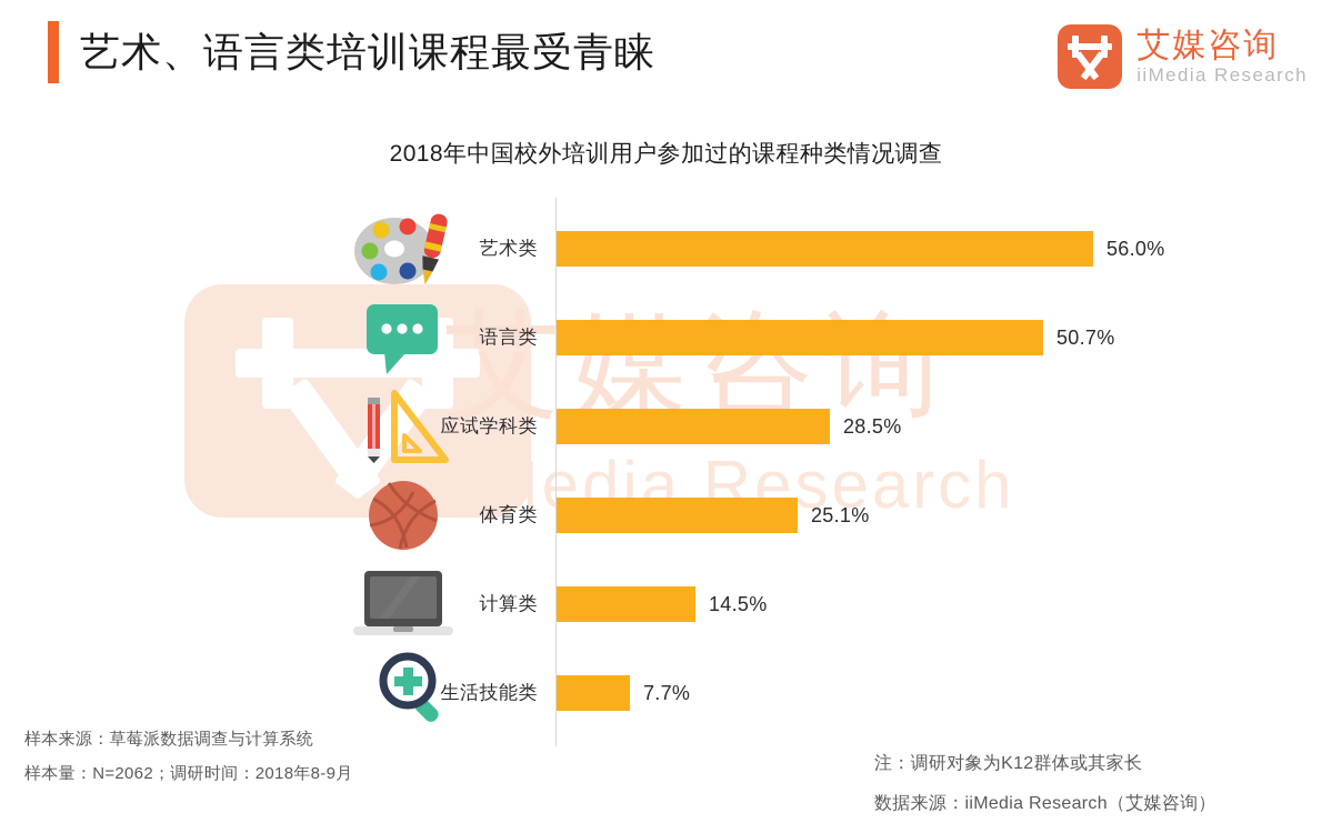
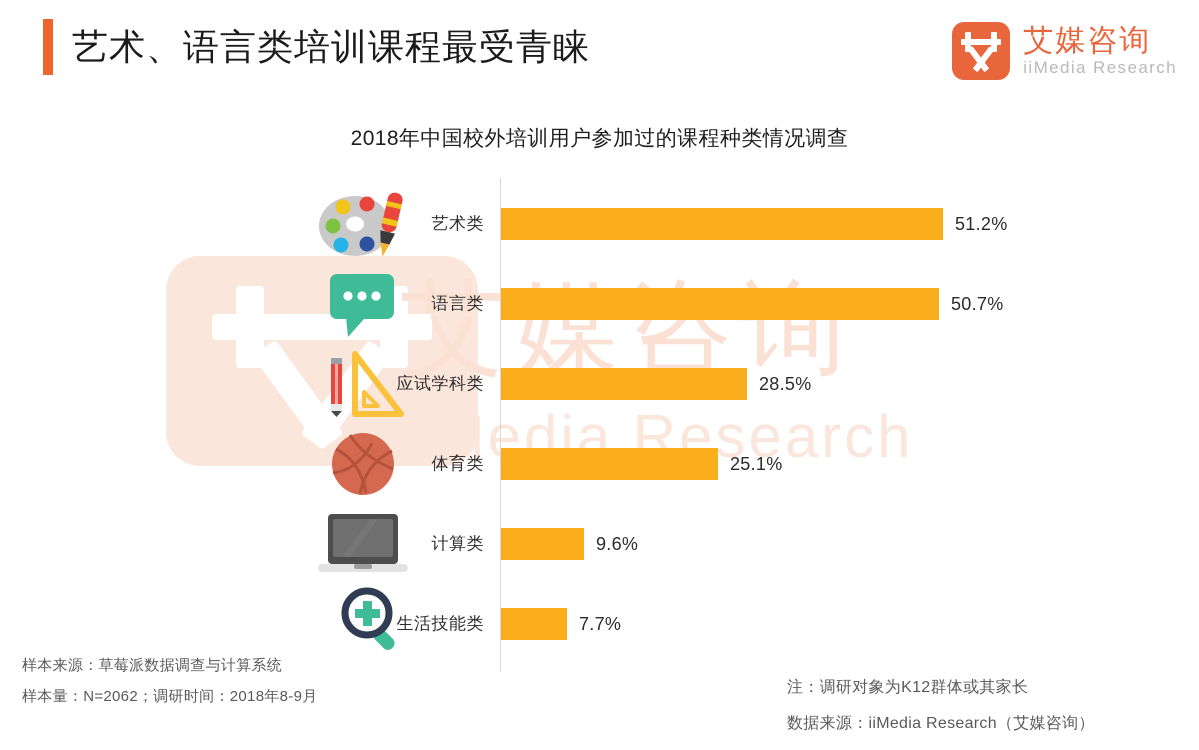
艺术类: 56.0% -> 51.2%
计算类: 14.5% -> 9.6%
